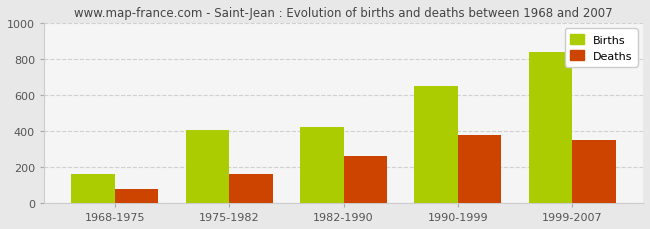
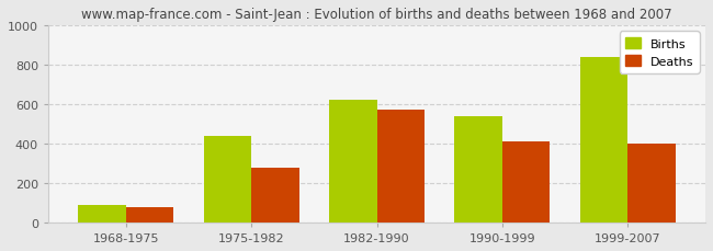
Births/1968-1975: 160 -> 90
Births/1975-1982: 400 -> 440
Deaths/1975-1982: 160 -> 280
Births/1982-1990: 420 -> 620
Deaths/1982-1990: 260 -> 570
Births/1990-1999: 650 -> 540
Deaths/1990-1999: 380 -> 410
Deaths/1999-2007: 350 -> 400
